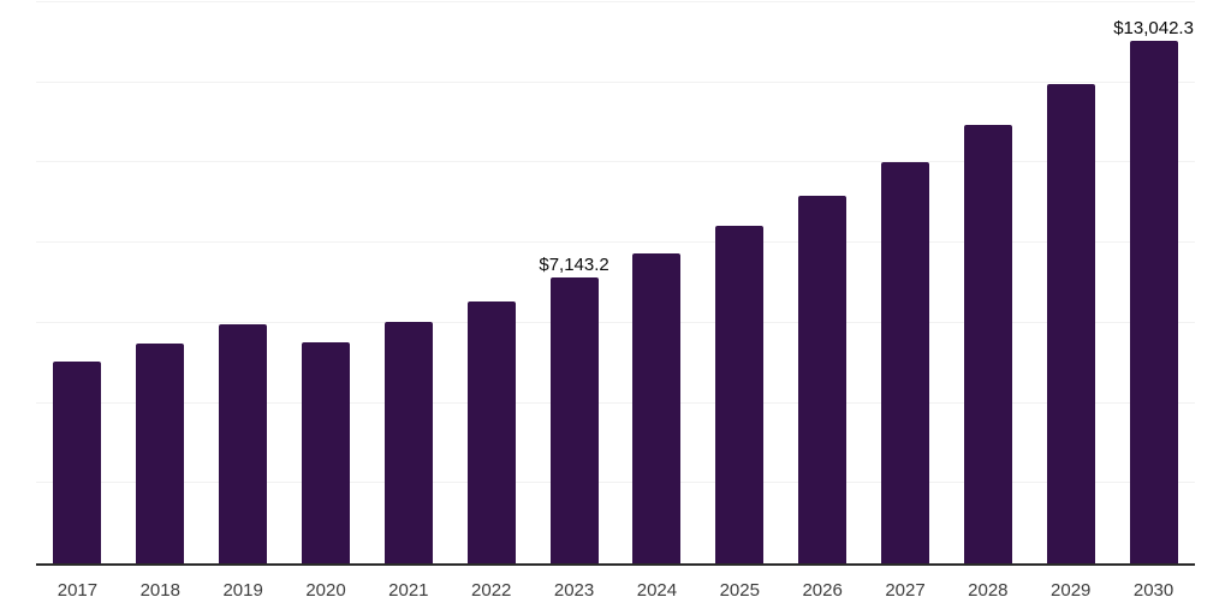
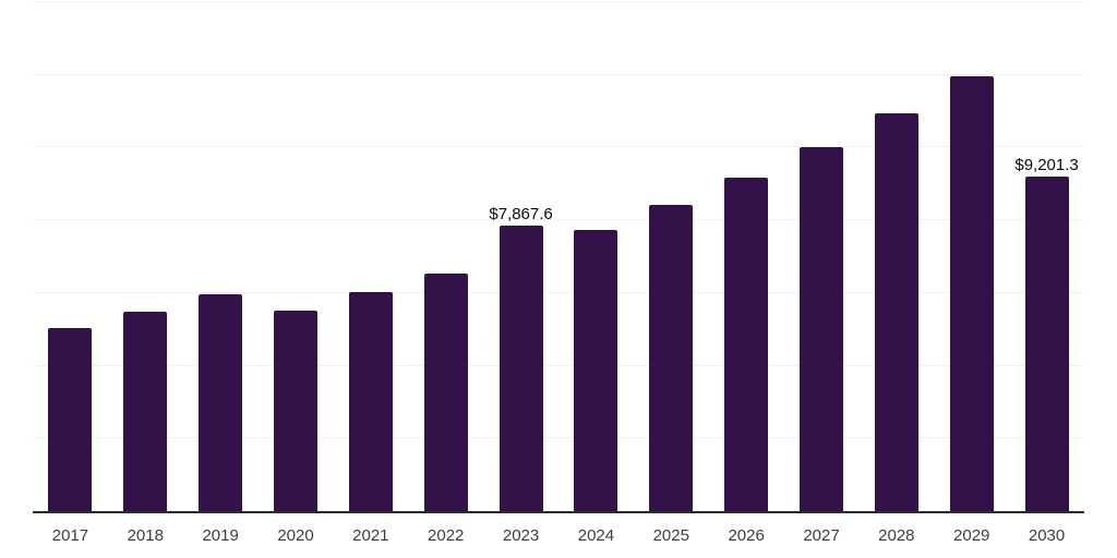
2023: $7,143.2 -> $7,867.6
2030: $13,042.3 -> $9,201.3
